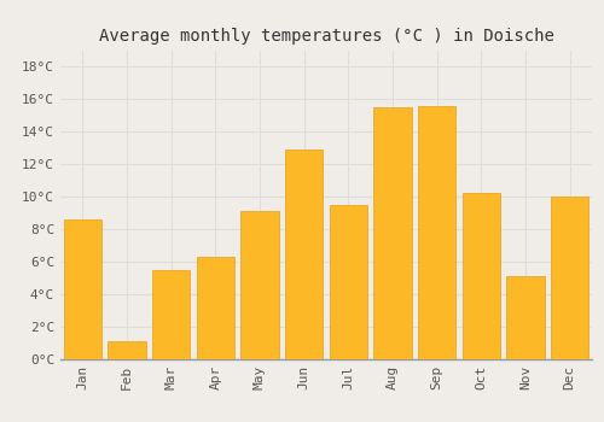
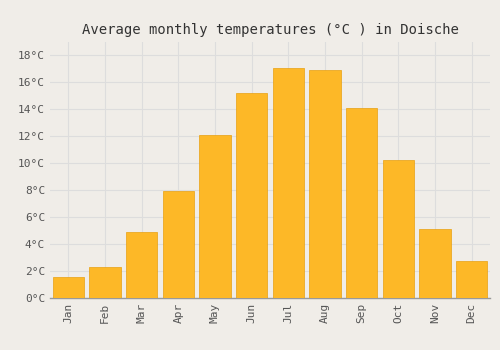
Jan: 8.6°C -> 1.5°C
Feb: 1.1°C -> 2.3°C
Mar: 5.5°C -> 4.9°C
Apr: 6.3°C -> 7.9°C
May: 9.1°C -> 12.1°C
Jun: 12.9°C -> 15.2°C
Jul: 9.5°C -> 17.1°C
Aug: 15.5°C -> 16.9°C
Sep: 15.6°C -> 14.1°C
Dec: 10.0°C -> 2.7°C
